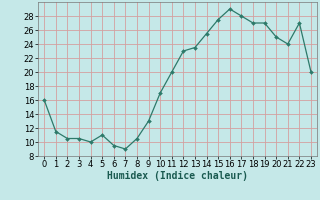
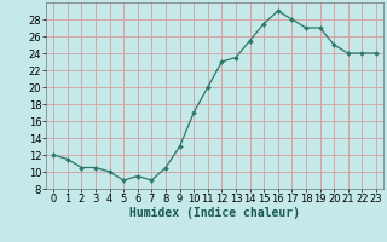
0: 16.0 -> 12.0
5: 11.0 -> 9.0
22: 27.0 -> 24.0
23: 20.0 -> 24.0
